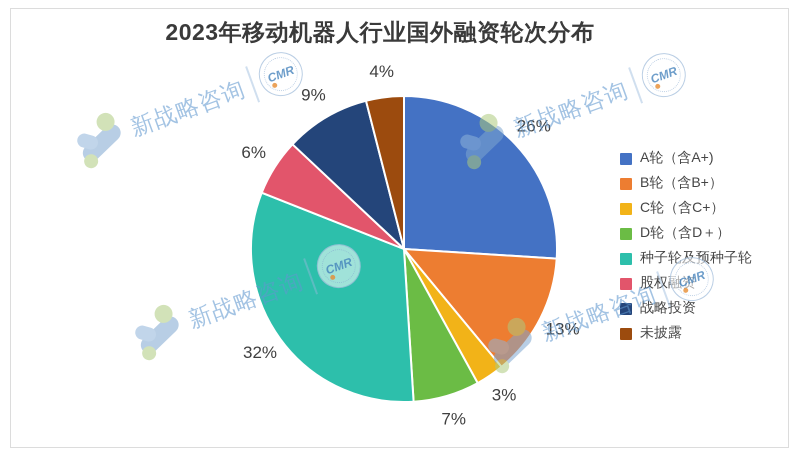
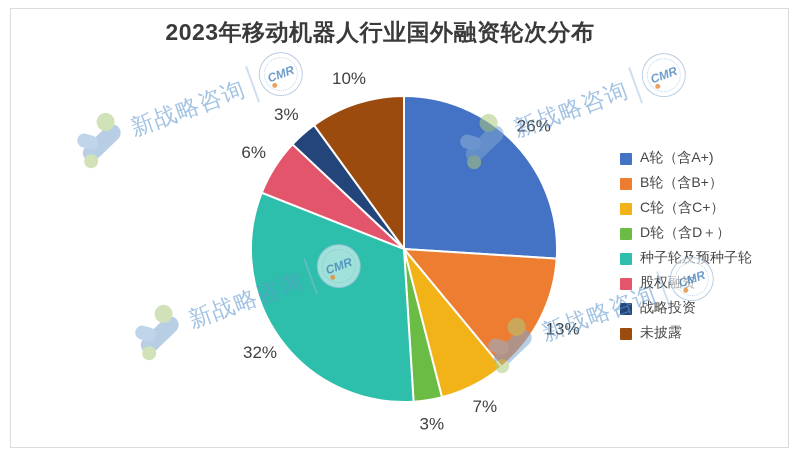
C轮（含C+）: 3% -> 7%
D轮（含D＋）: 7% -> 3%
战略投资: 9% -> 3%
未披露: 4% -> 10%
